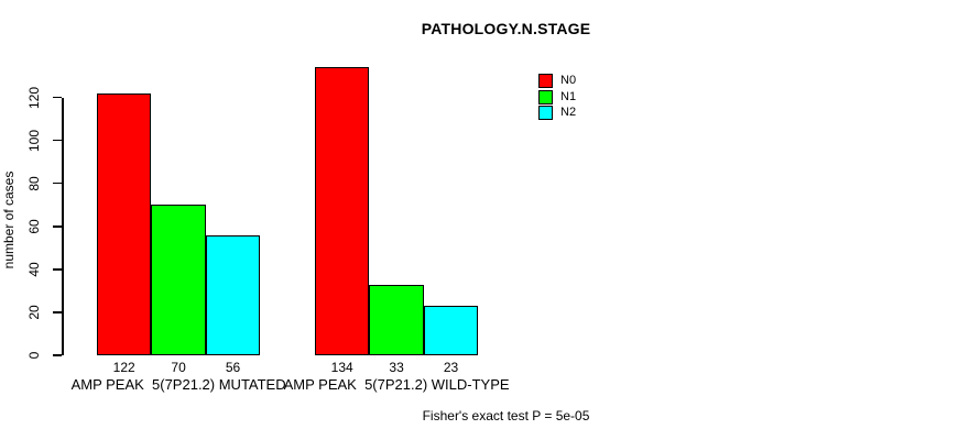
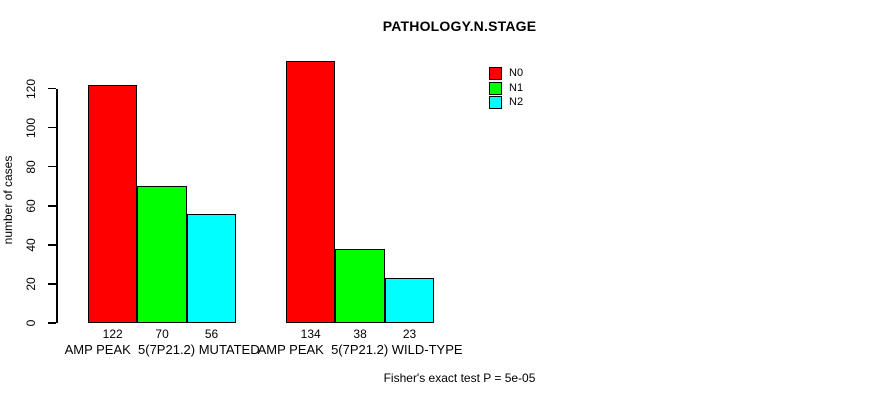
N1/AMP PEAK 5(7P21.2) WILD-TYPE: 33 -> 38
